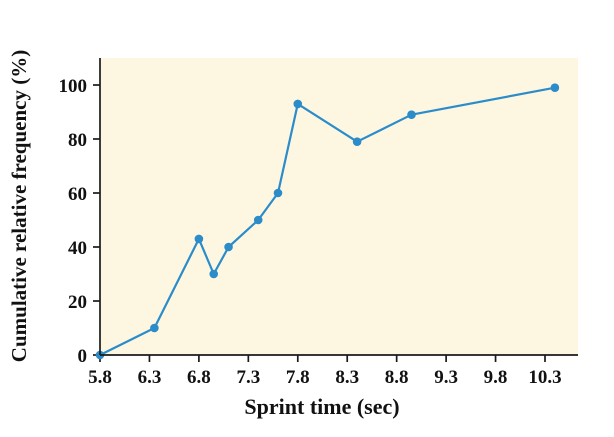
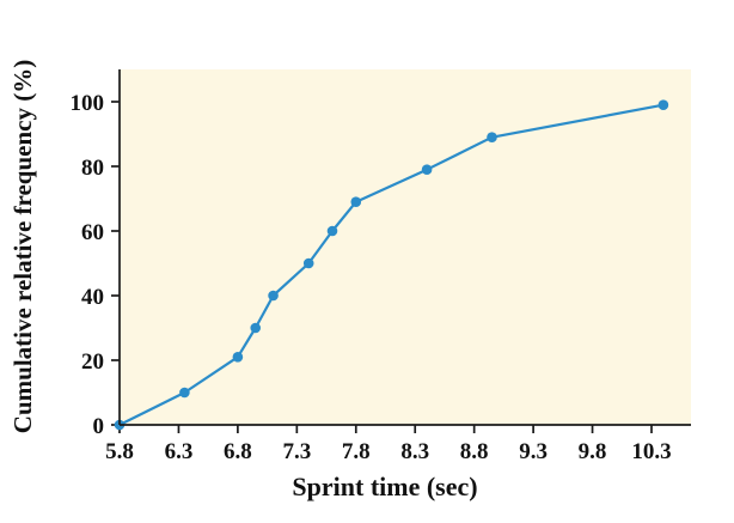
6.8: 43 -> 21
7.8: 93 -> 69
